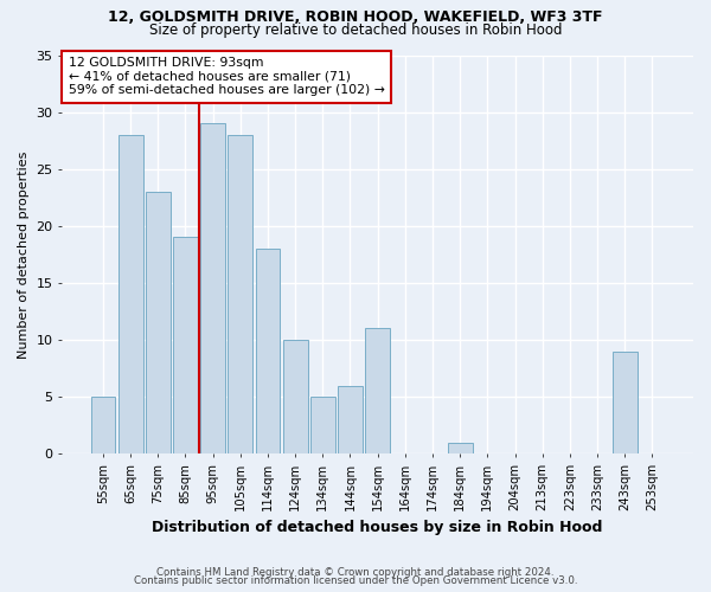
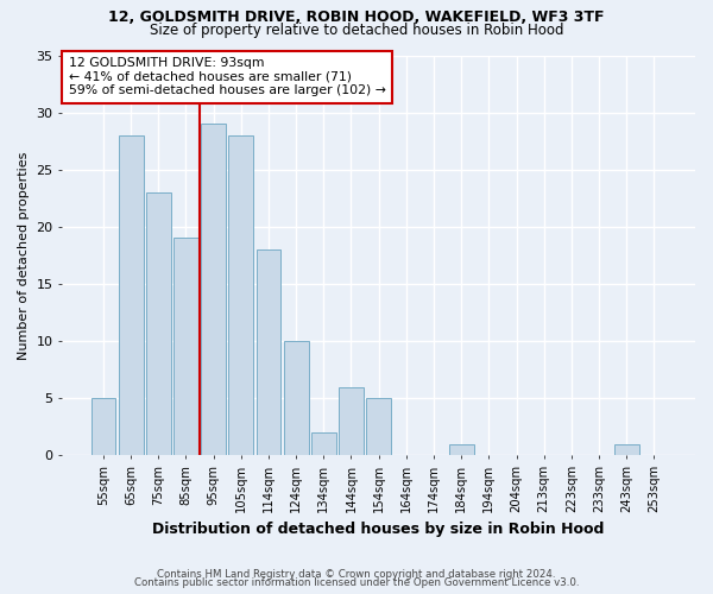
134sqm: 5 -> 2
154sqm: 11 -> 5
243sqm: 9 -> 1
